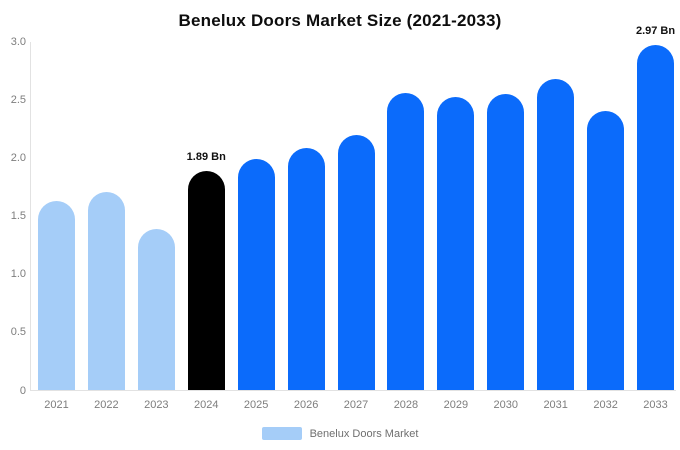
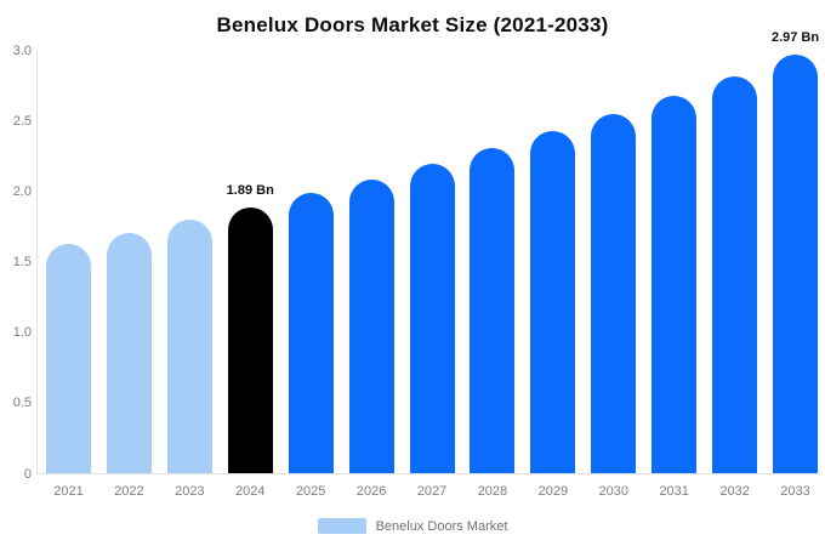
2023: 1.39 -> 1.80
2028: 2.56 -> 2.31
2029: 2.53 -> 2.43
2032: 2.41 -> 2.82
